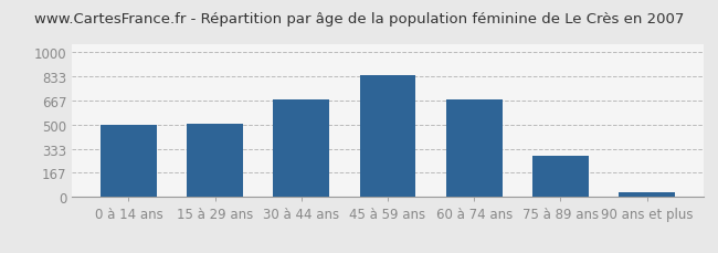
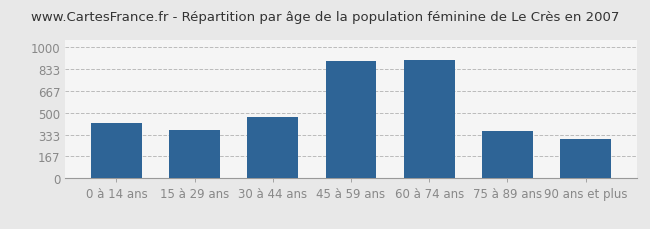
0 à 14 ans: 500 -> 420
15 à 29 ans: 500 -> 370
30 à 44 ans: 680 -> 470
45 à 59 ans: 840 -> 890
60 à 74 ans: 670 -> 900
75 à 89 ans: 280 -> 360
90 ans et plus: 40 -> 300
